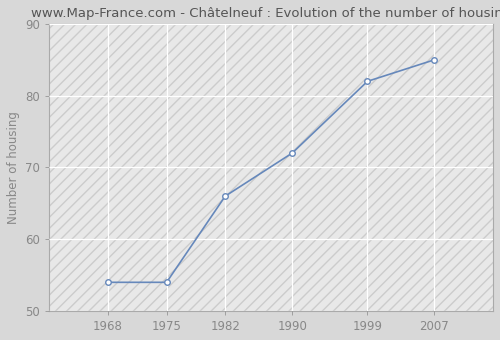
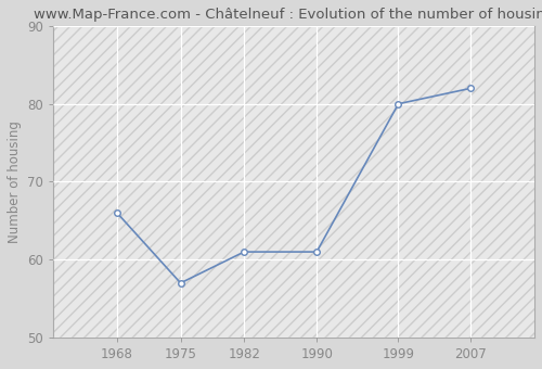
1968: 54 -> 66
1975: 54 -> 57
1982: 66 -> 61
1990: 72 -> 61
1999: 82 -> 80
2007: 85 -> 82
